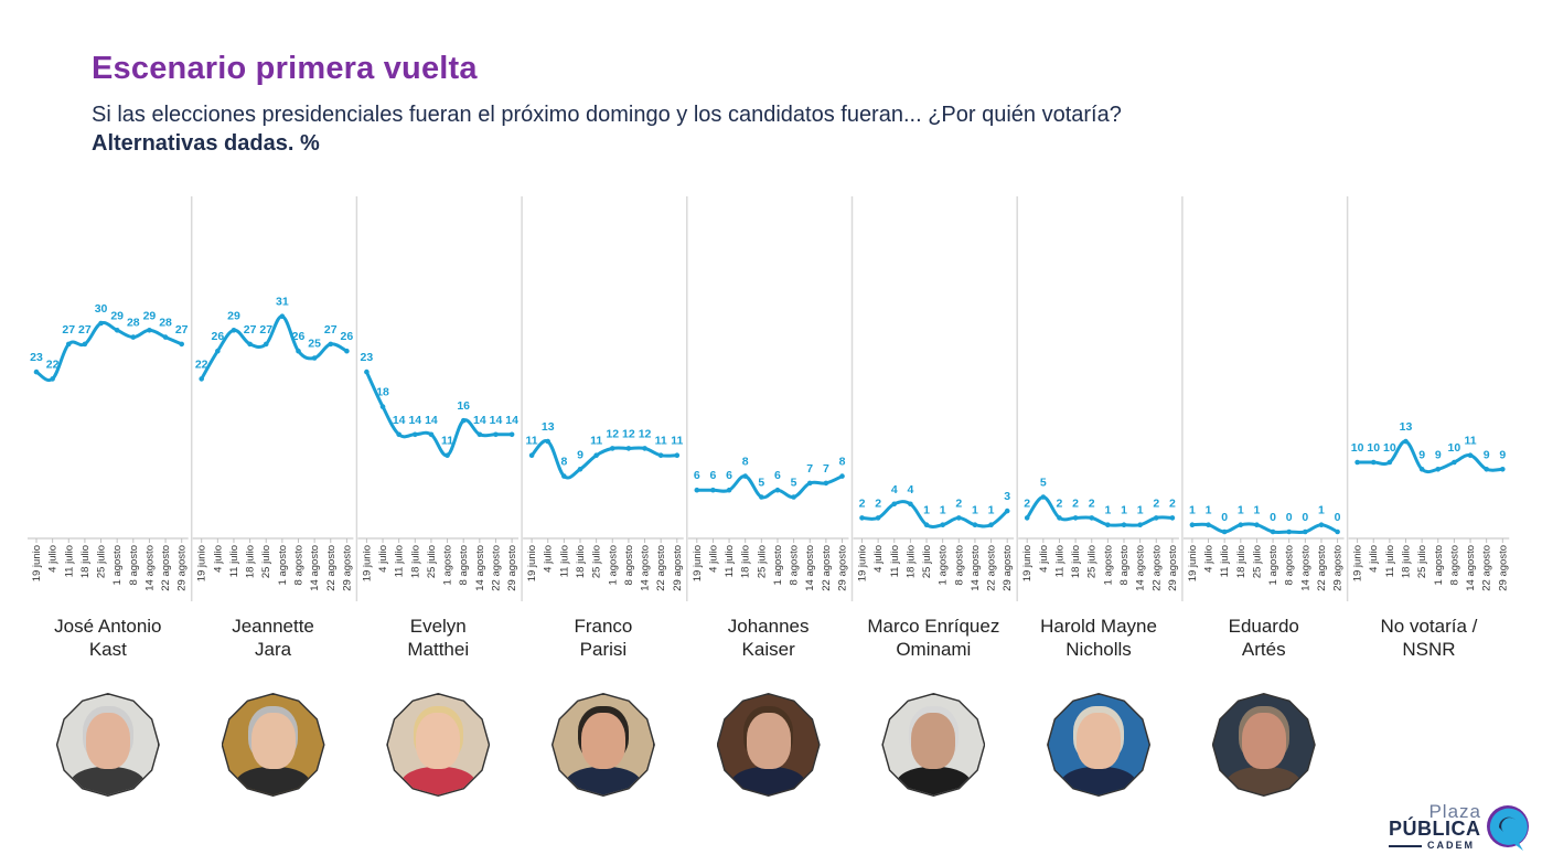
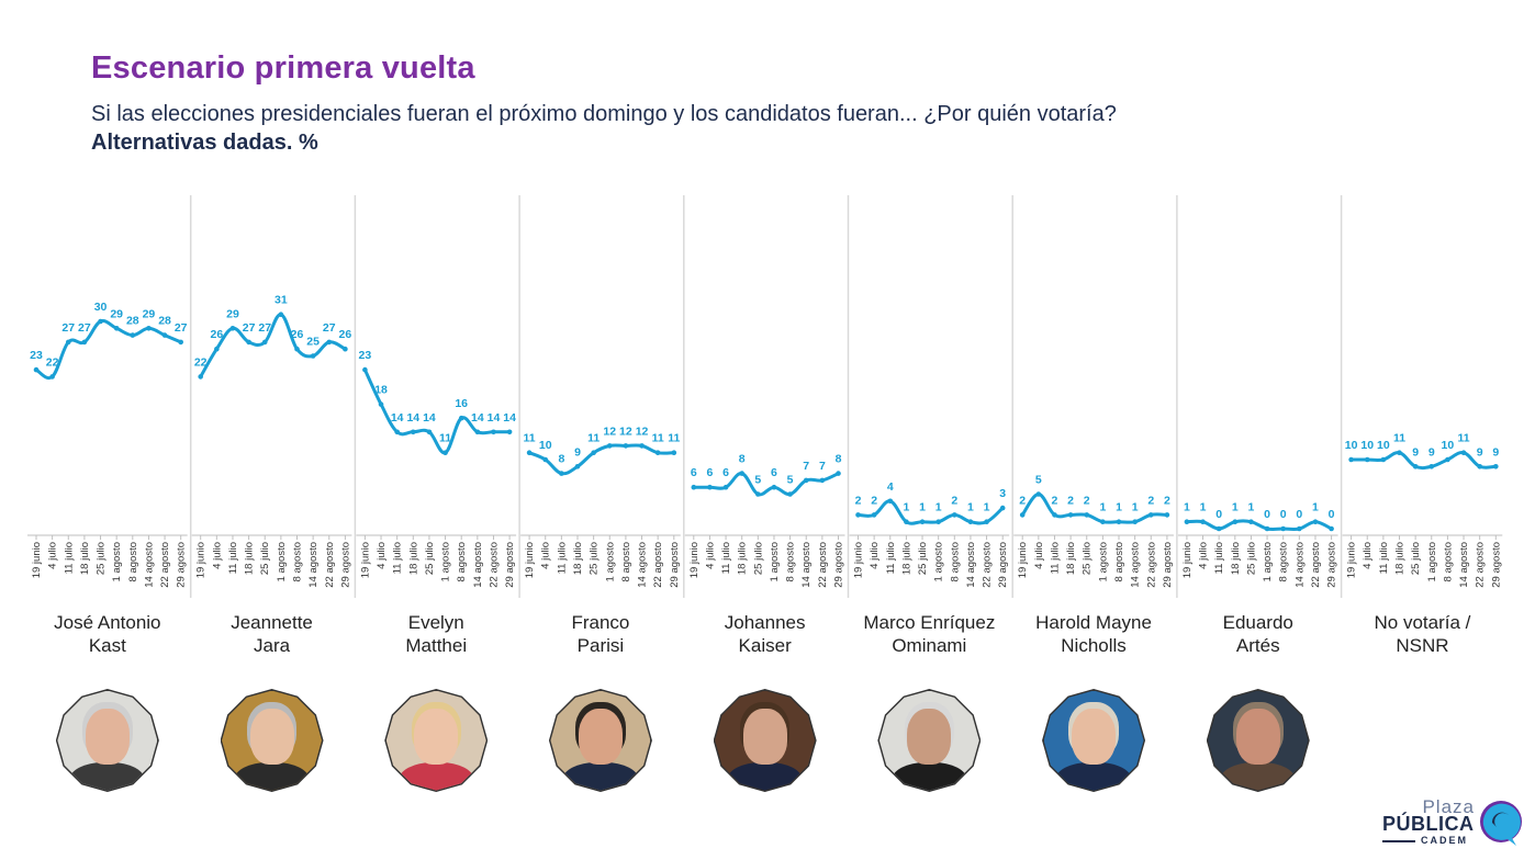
Franco Parisi/4 julio: 13 -> 10
Marco Enríquez Ominami/18 julio: 4 -> 1
No votaría / NSNR/18 julio: 13 -> 11
